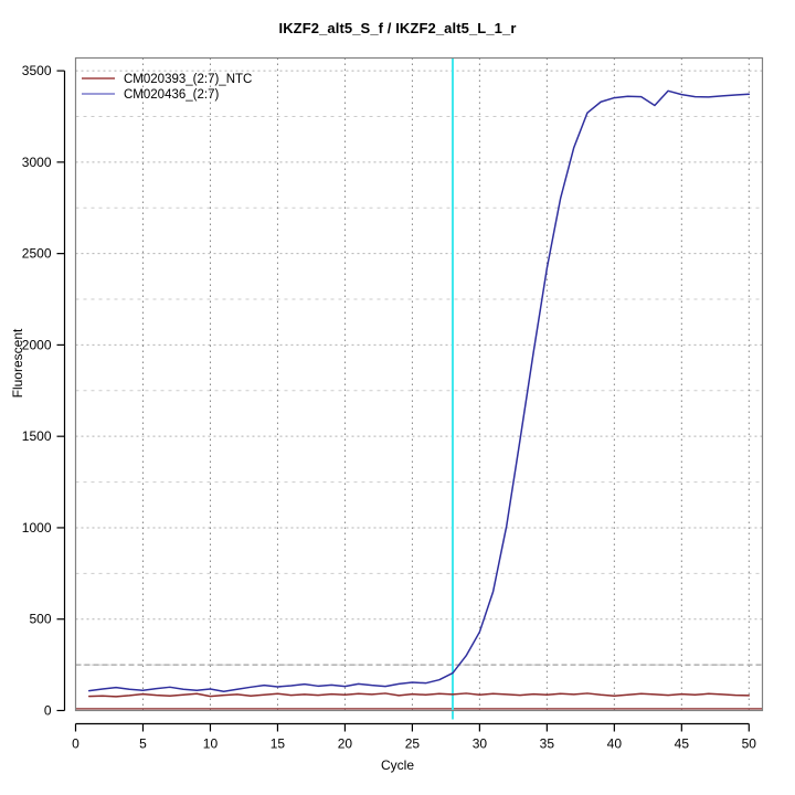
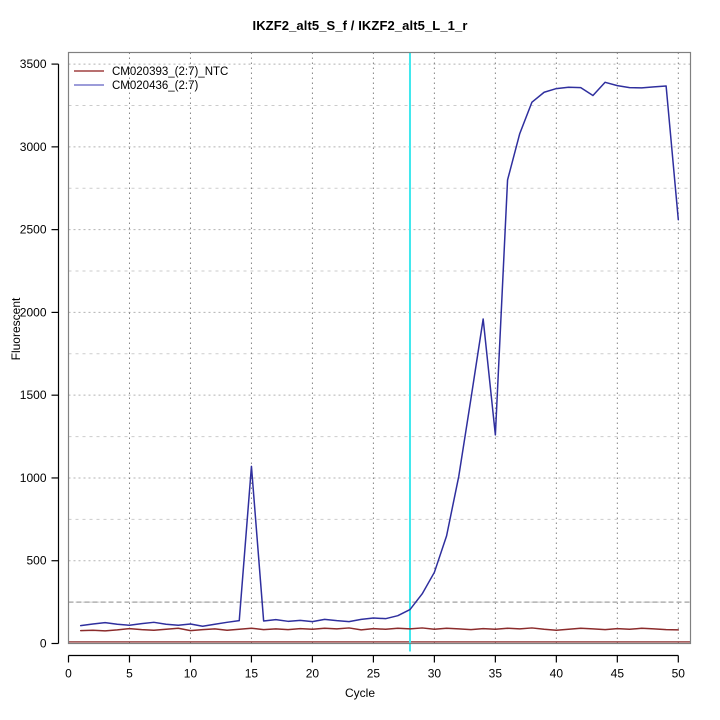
CM020436_(2:7)/15: 130 -> 1070
CM020436_(2:7)/35: 2420 -> 1260
CM020436_(2:7)/50: 3370 -> 2560
